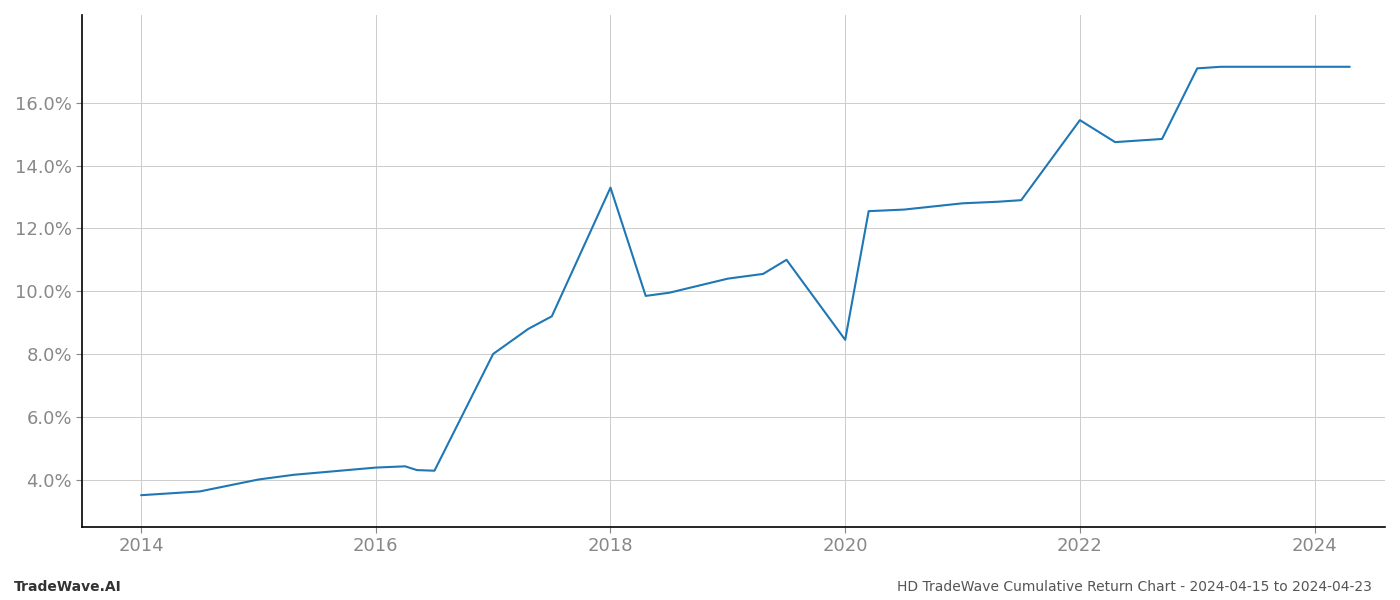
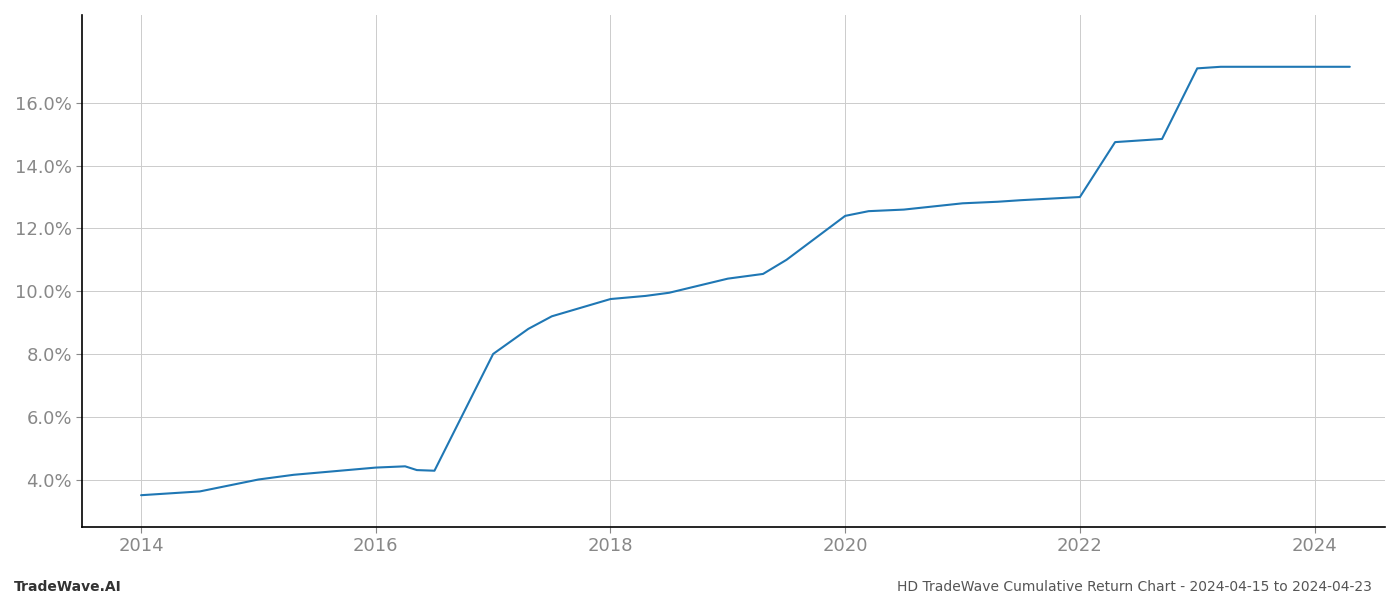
2018: 13.30% -> 9.75%
2020: 8.45% -> 12.40%
2022: 15.45% -> 13.00%
